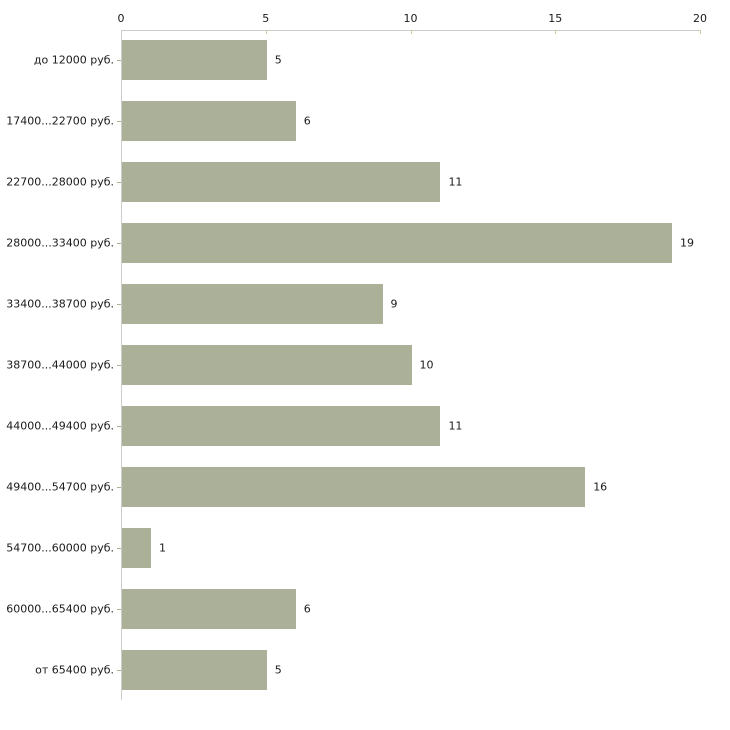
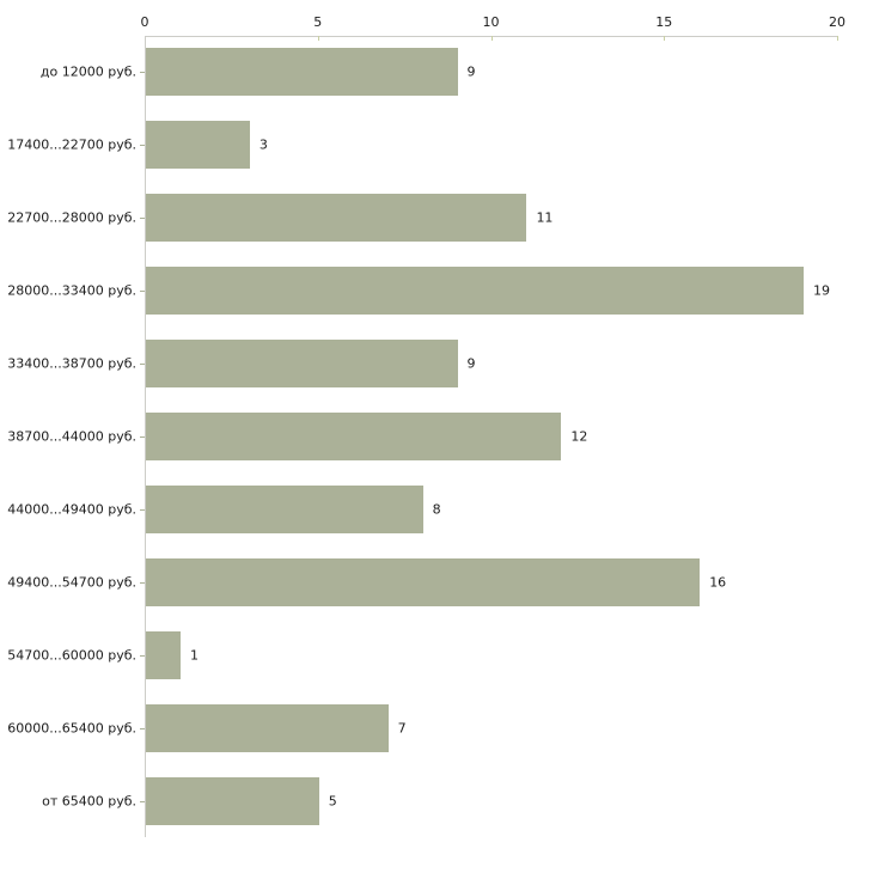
до 12000 руб.: 5 -> 9
17400...22700 руб.: 6 -> 3
38700...44000 руб.: 10 -> 12
44000...49400 руб.: 11 -> 8
60000...65400 руб.: 6 -> 7
